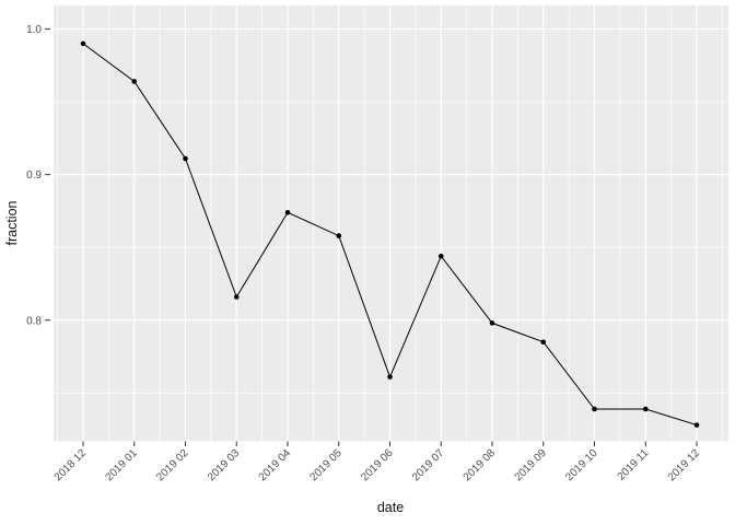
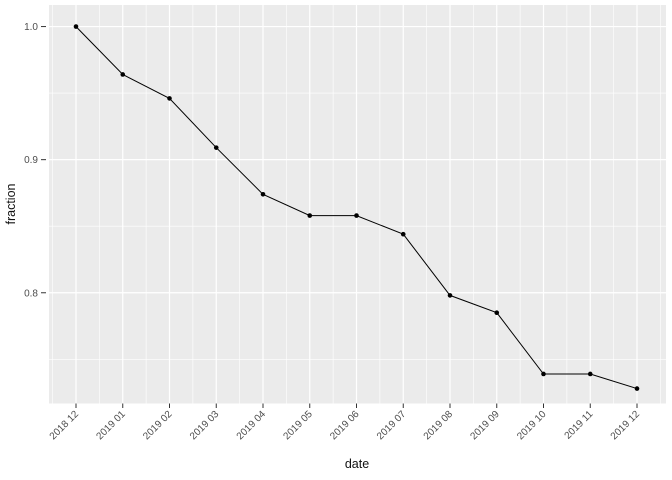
2018 12: 0.990 -> 1.000
2019 02: 0.911 -> 0.946
2019 03: 0.816 -> 0.909
2019 06: 0.761 -> 0.858
